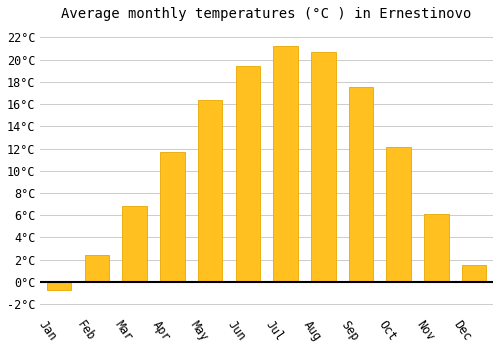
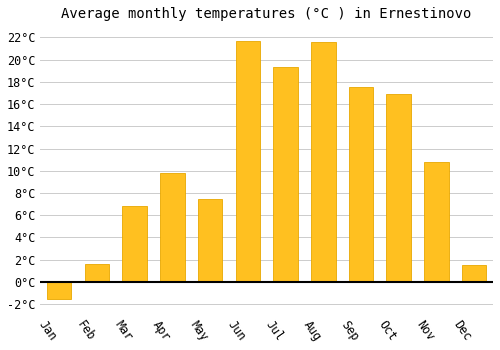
Jan: -0.7°C -> -1.5°C
Feb: 2.4°C -> 1.6°C
Apr: 11.7°C -> 9.8°C
May: 16.4°C -> 7.5°C
Jun: 19.4°C -> 21.7°C
Jul: 21.2°C -> 19.3°C
Aug: 20.7°C -> 21.6°C
Oct: 12.1°C -> 16.9°C
Nov: 6.1°C -> 10.8°C
